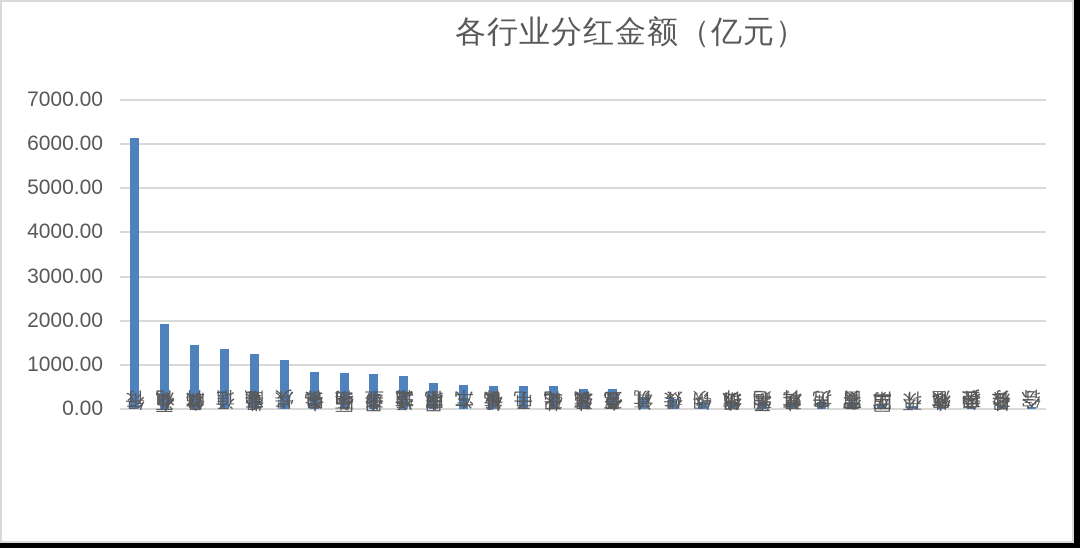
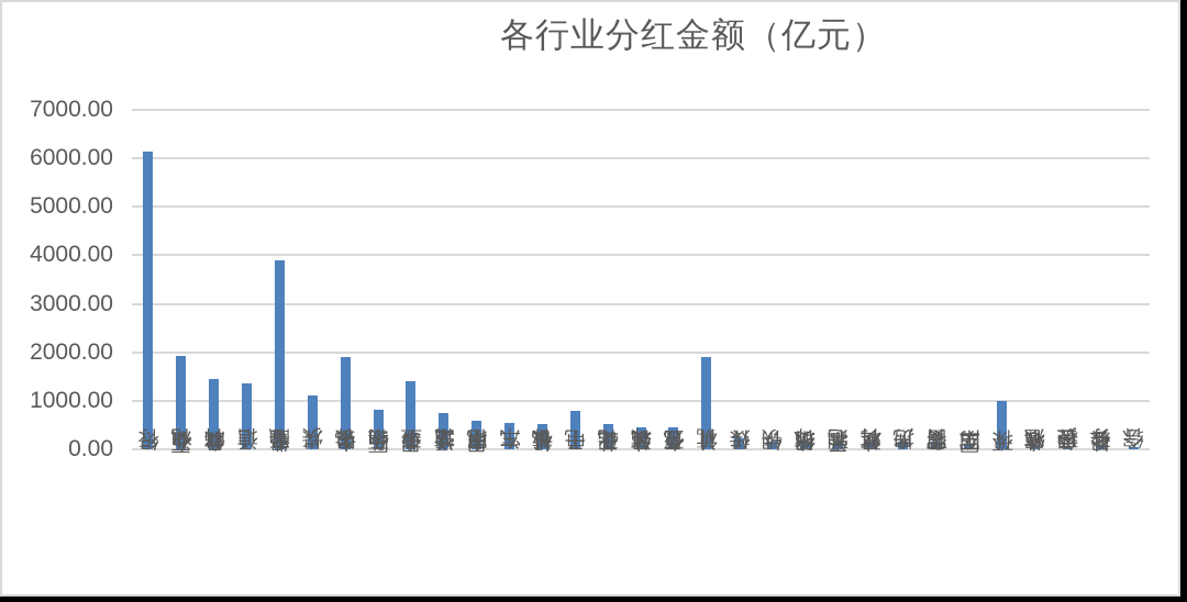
非银金融: 1200 -> 3900
电力设备: 800 -> 1900
公用事业: 800 -> 1400
电子: 500 -> 800
计算机: 300 -> 1900
环保: 100 -> 1000
